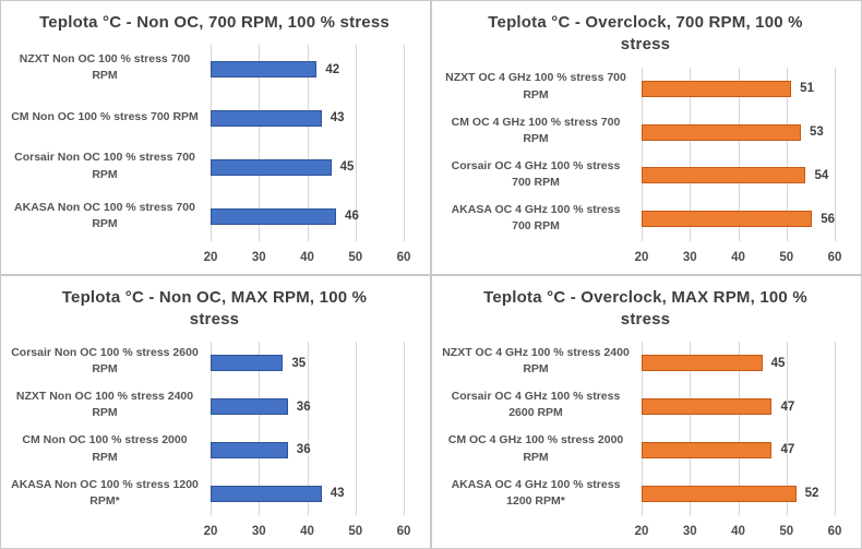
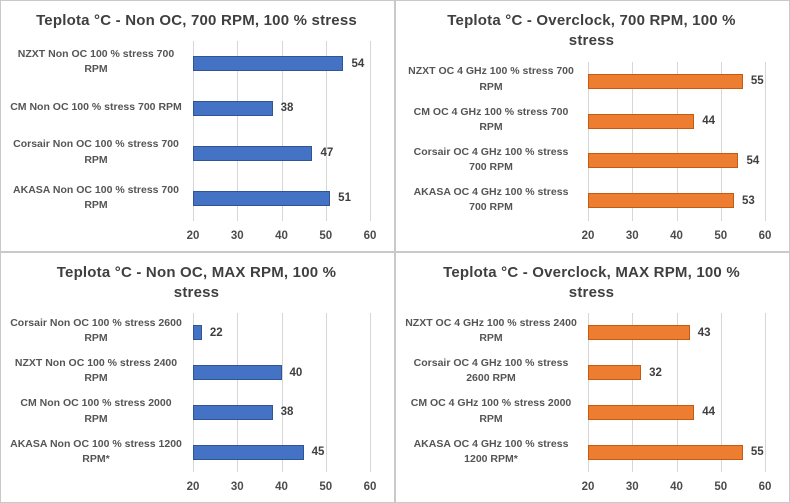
Teplota °C - Non OC, 700 RPM, 100 % stress/NZXT Non OC 100 % stress 700 RPM: 42 -> 54
Teplota °C - Non OC, 700 RPM, 100 % stress/CM Non OC 100 % stress 700 RPM: 43 -> 38
Teplota °C - Non OC, 700 RPM, 100 % stress/Corsair Non OC 100 % stress 700 RPM: 45 -> 47
Teplota °C - Non OC, 700 RPM, 100 % stress/AKASA Non OC 100 % stress 700 RPM: 46 -> 51
Teplota °C - Overclock, 700 RPM, 100 % stress/NZXT OC 4 GHz 100 % stress 700 RPM: 51 -> 55
Teplota °C - Overclock, 700 RPM, 100 % stress/CM OC 4 GHz 100 % stress 700 RPM: 53 -> 44
Teplota °C - Overclock, 700 RPM, 100 % stress/AKASA OC 4 GHz 100 % stress 700 RPM: 56 -> 53
Teplota °C - Non OC, MAX RPM, 100 % stress/Corsair Non OC 100 % stress 2600 RPM: 35 -> 22
Teplota °C - Non OC, MAX RPM, 100 % stress/NZXT Non OC 100 % stress 2400 RPM: 36 -> 40
Teplota °C - Non OC, MAX RPM, 100 % stress/CM Non OC 100 % stress 2000 RPM: 36 -> 38
Teplota °C - Non OC, MAX RPM, 100 % stress/AKASA Non OC 100 % stress 1200 RPM*: 43 -> 45
Teplota °C - Overclock, MAX RPM, 100 % stress/NZXT OC 4 GHz 100 % stress 2400 RPM: 45 -> 43
Teplota °C - Overclock, MAX RPM, 100 % stress/Corsair OC 4 GHz 100 % stress 2600 RPM: 47 -> 32
Teplota °C - Overclock, MAX RPM, 100 % stress/CM OC 4 GHz 100 % stress 2000 RPM: 47 -> 44
Teplota °C - Overclock, MAX RPM, 100 % stress/AKASA OC 4 GHz 100 % stress 1200 RPM*: 52 -> 55
